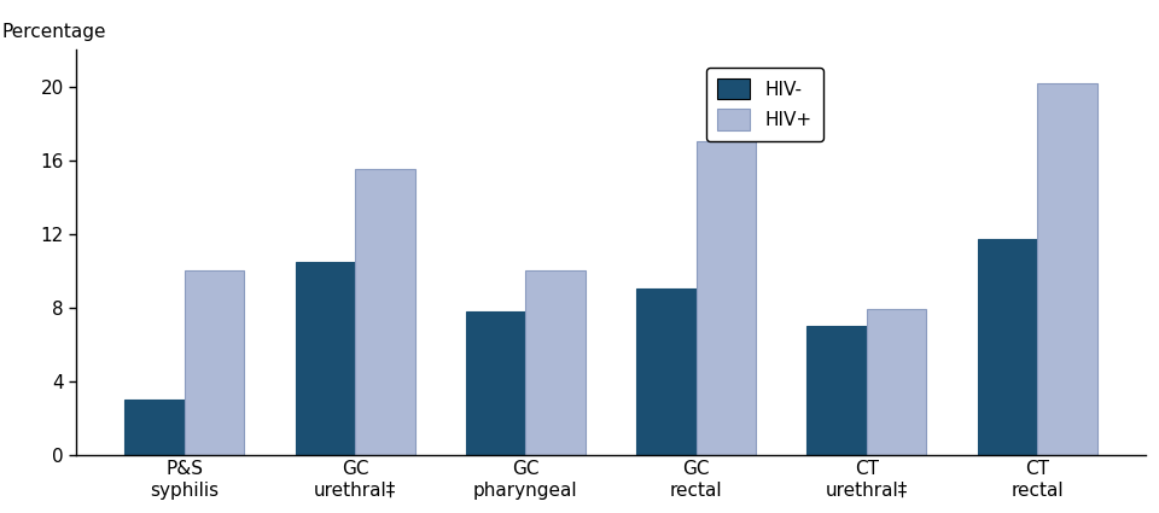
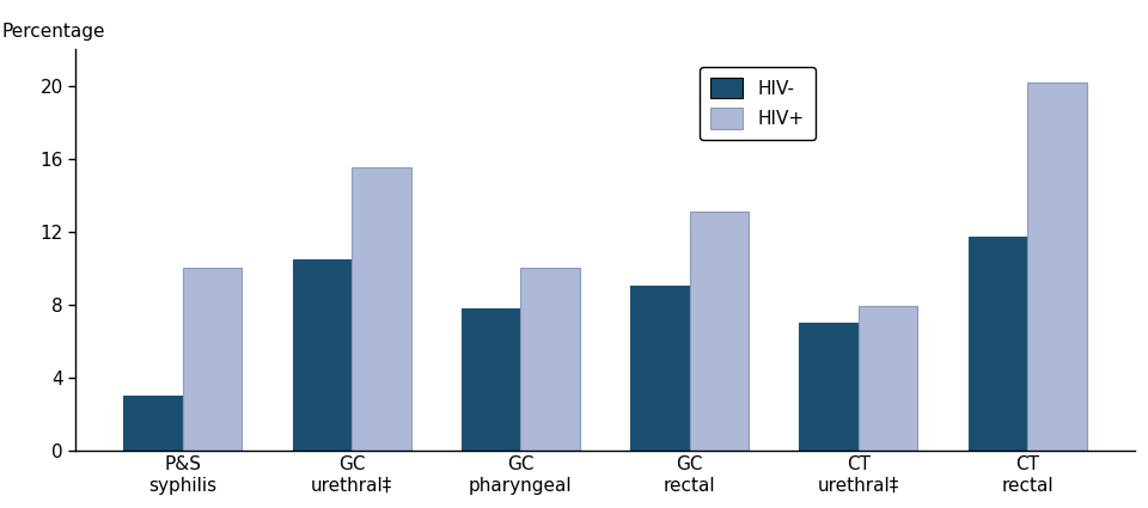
HIV+/GC rectal: 17.0 -> 13.1
